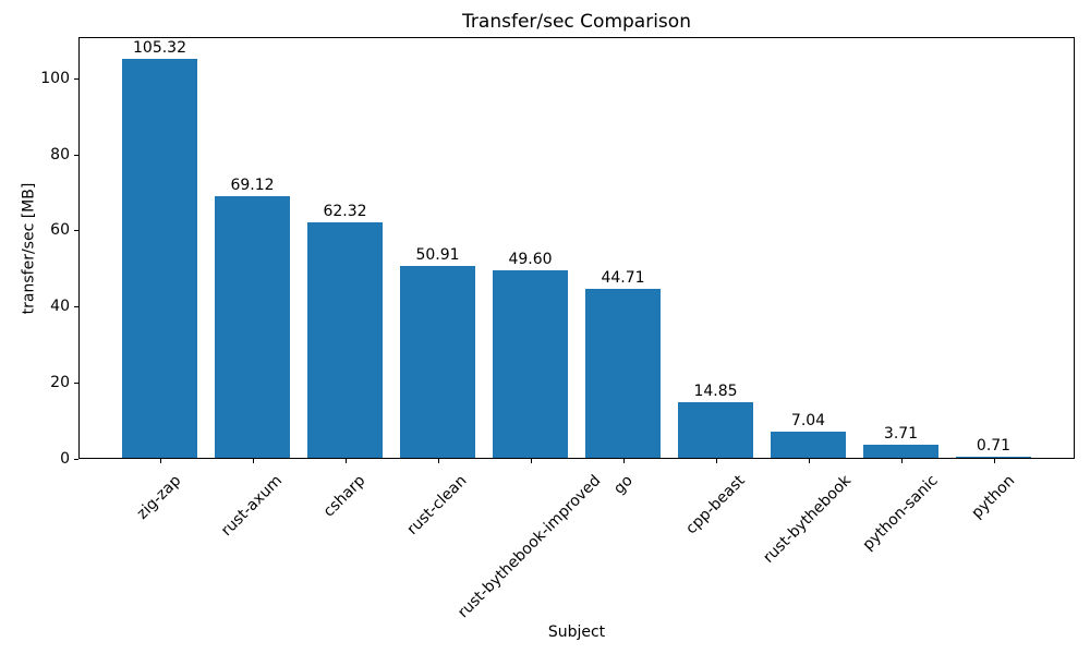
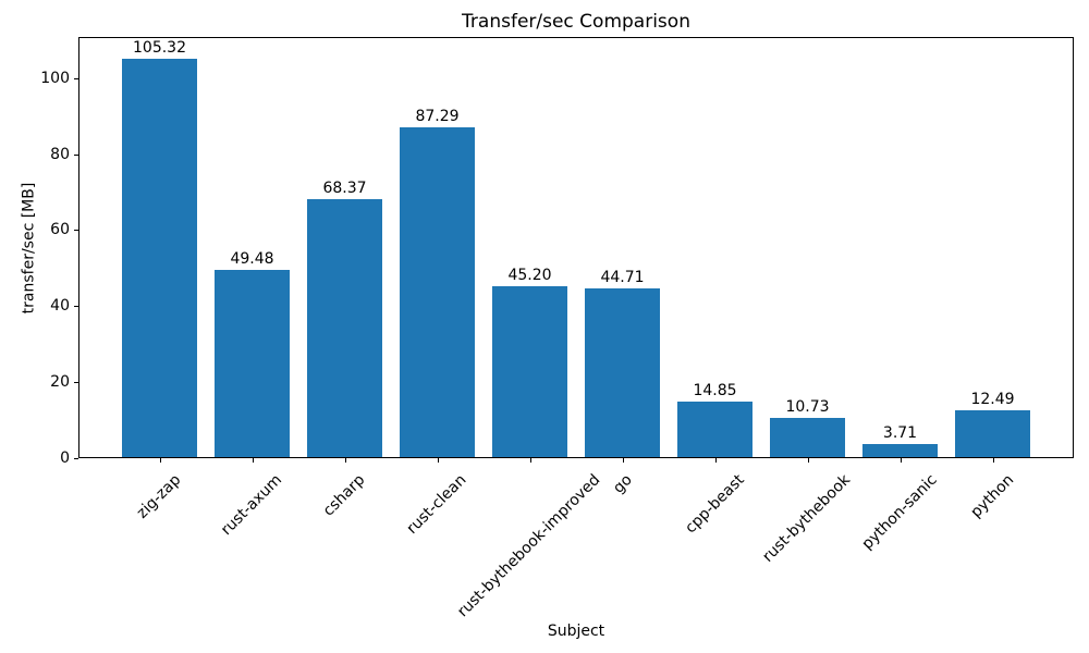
rust-axum: 69.12 -> 49.48
csharp: 62.32 -> 68.37
rust-clean: 50.91 -> 87.29
rust-bythebook-improved: 49.60 -> 45.20
rust-bythebook: 7.04 -> 10.73
python: 0.71 -> 12.49
